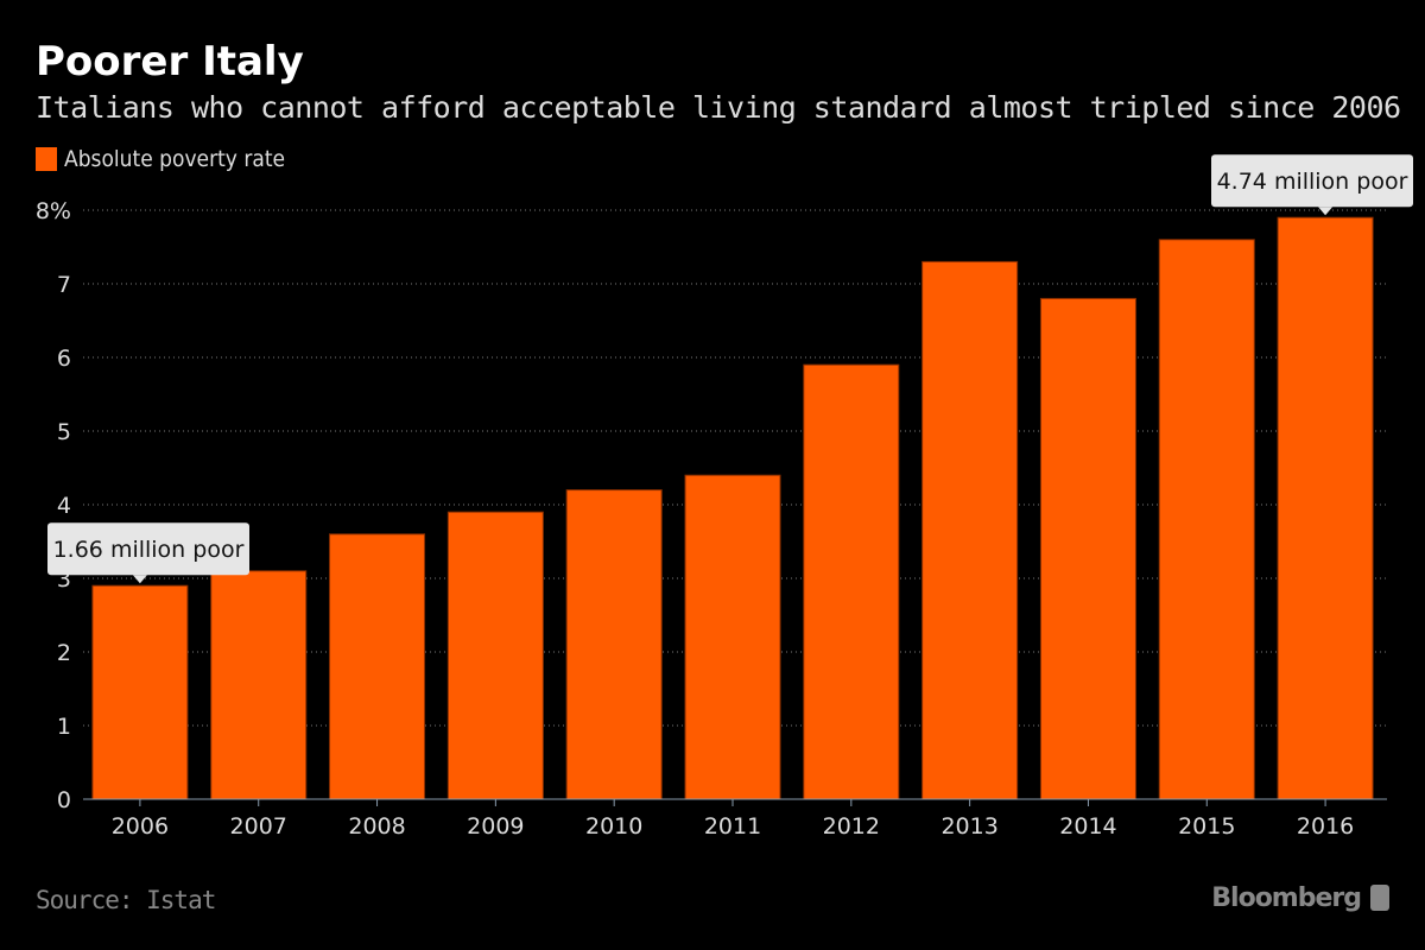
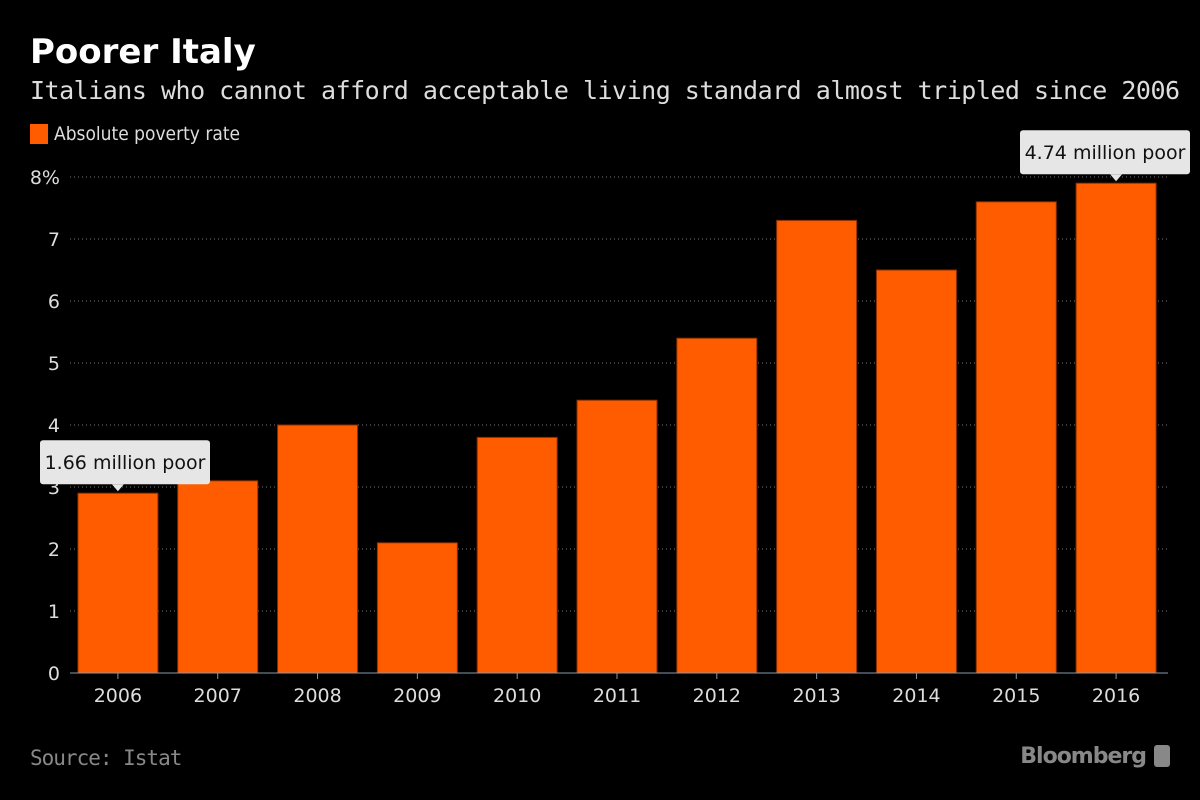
2008: 3.6% -> 4.0%
2009: 3.9% -> 2.1%
2010: 4.2% -> 3.8%
2012: 5.9% -> 5.4%
2014: 6.8% -> 6.5%
